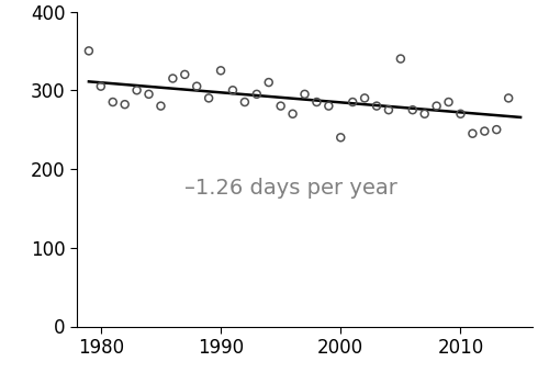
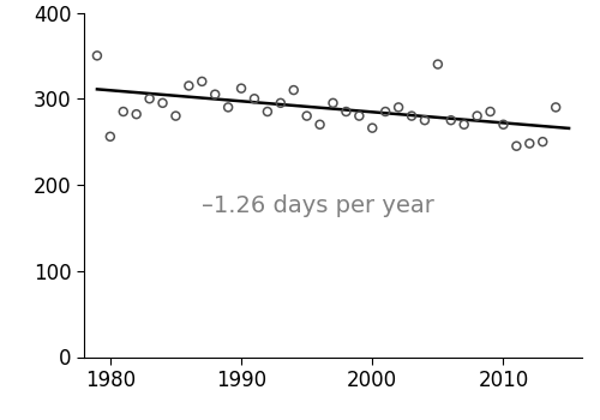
1980: 305 -> 256
1990: 325 -> 312
2000: 240 -> 266
